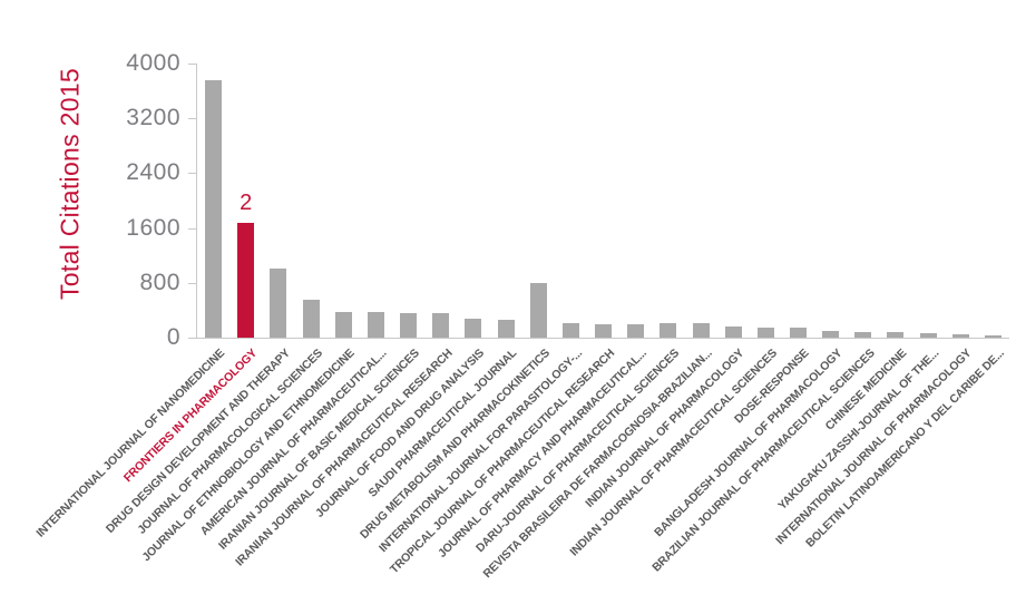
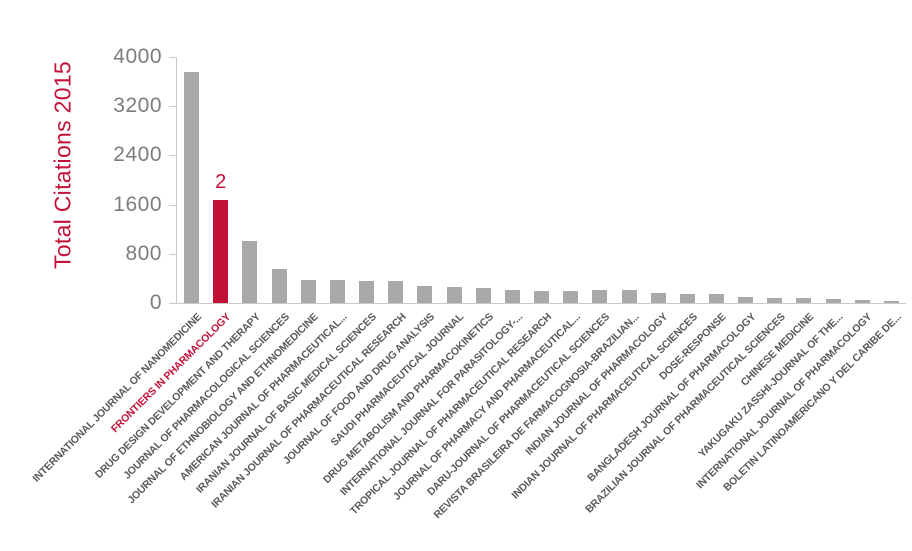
DRUG METABOLISM AND PHARMACOKINETICS: 800 -> 200
